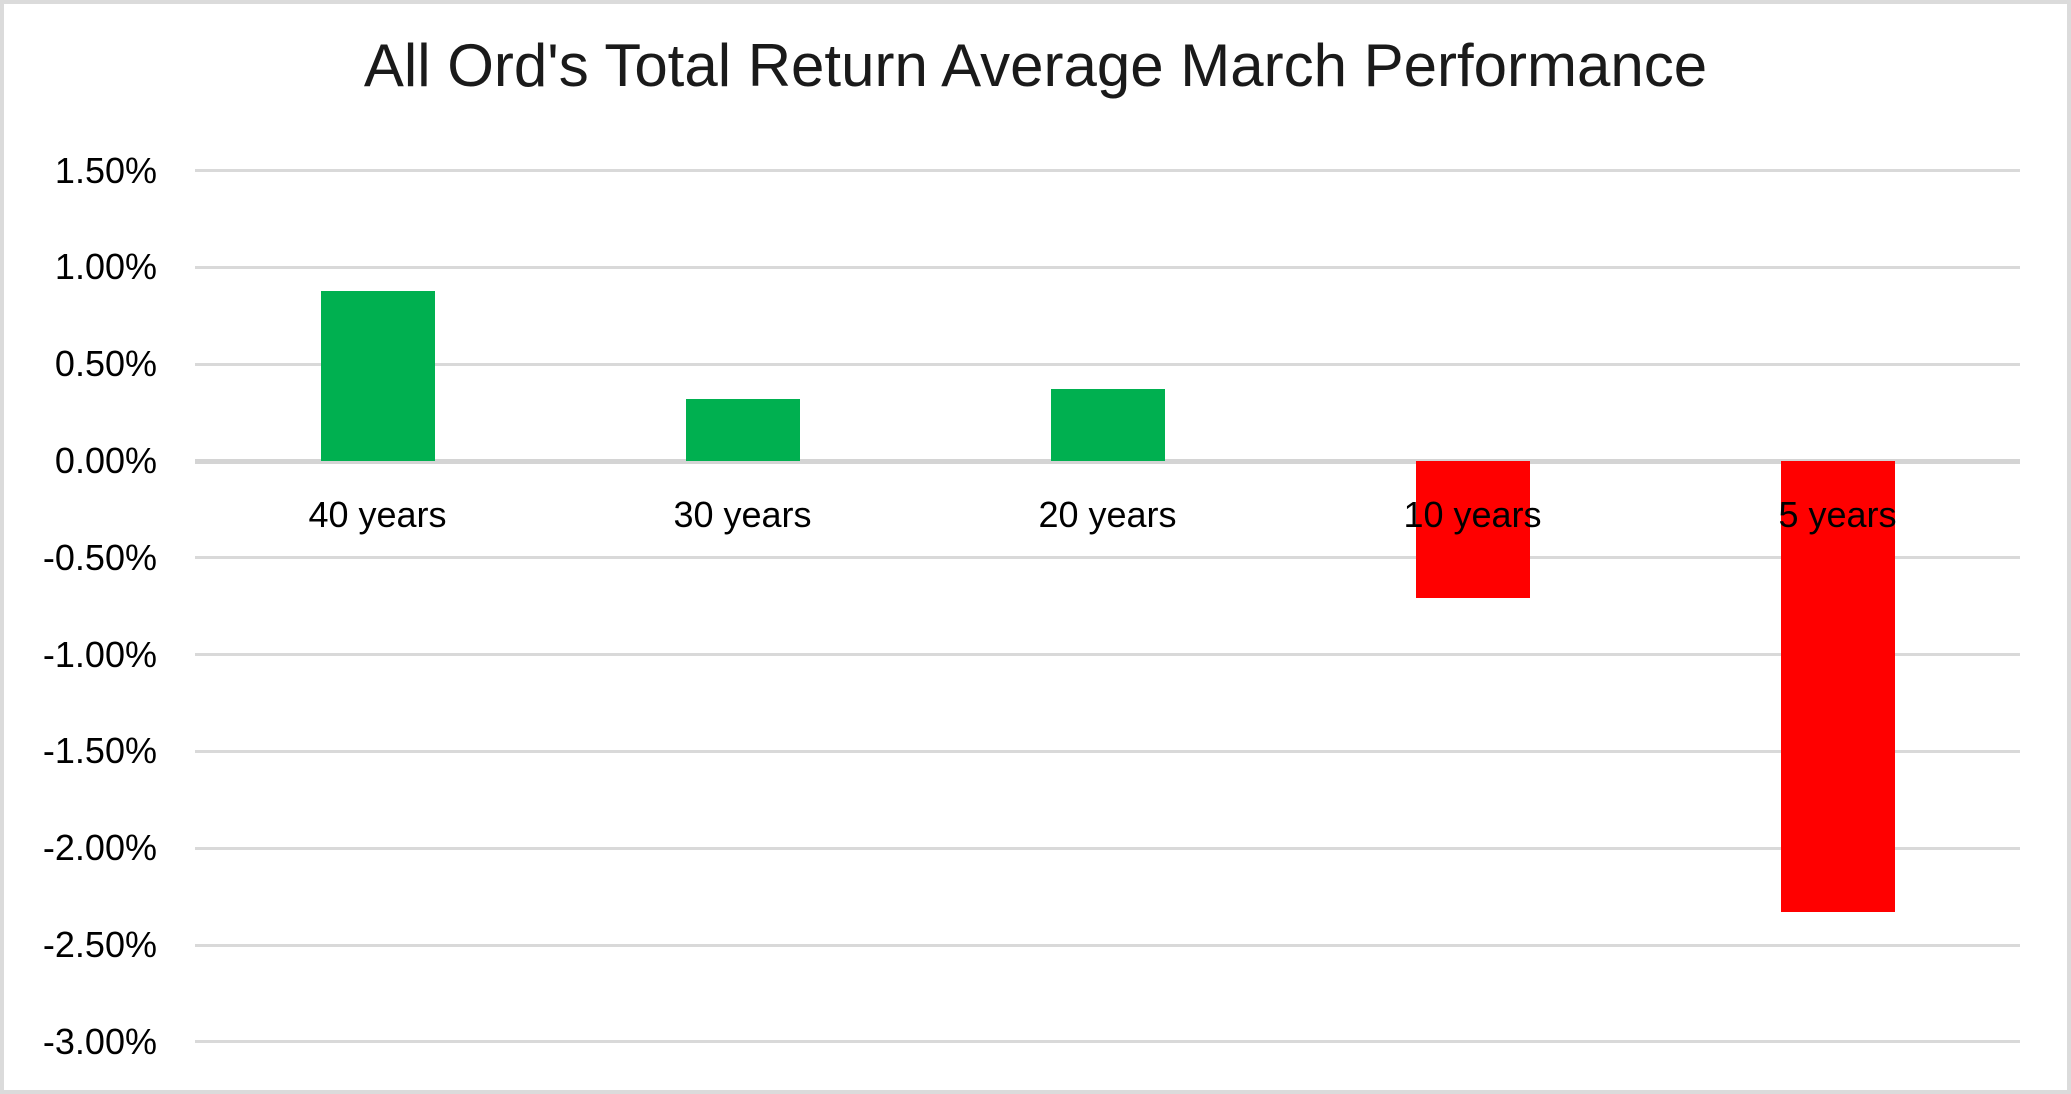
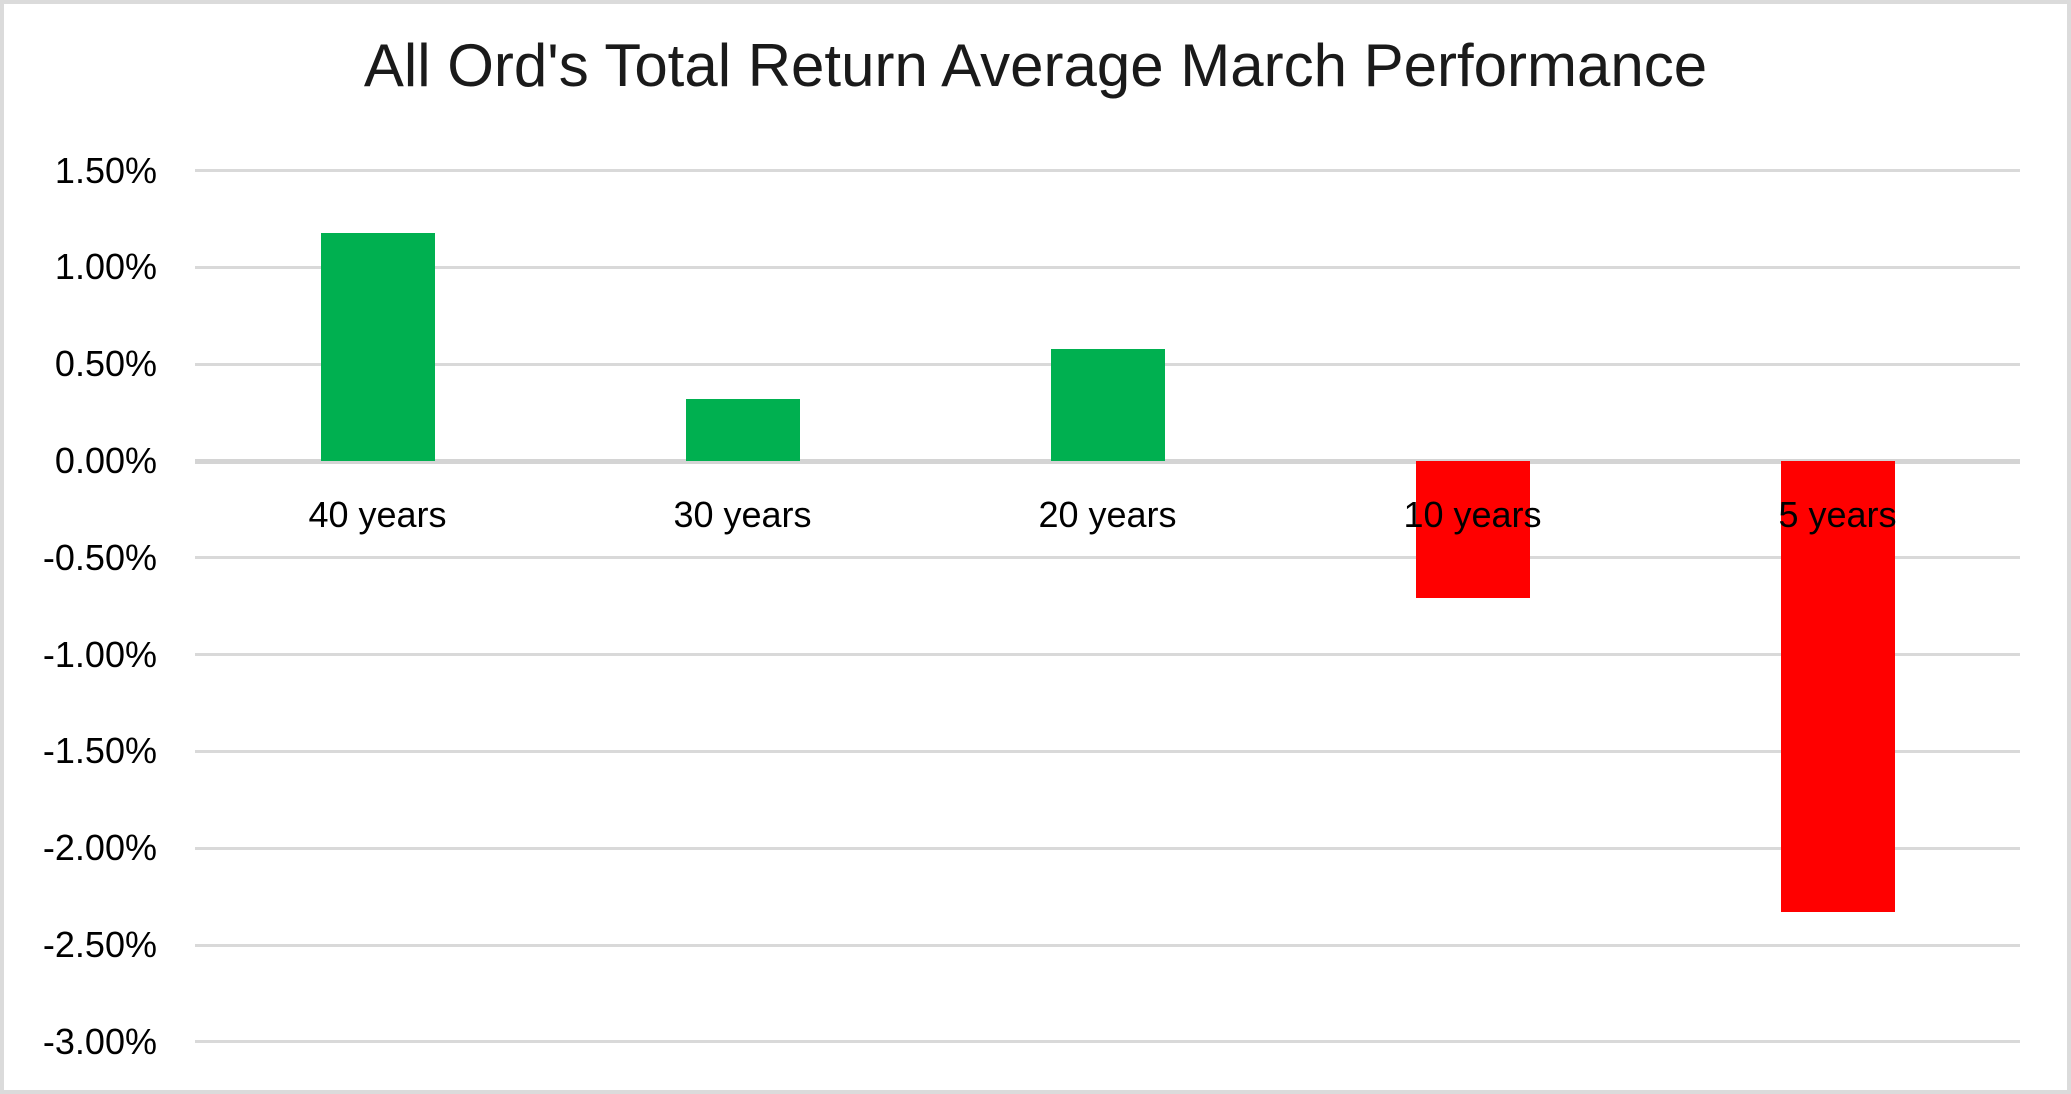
40 years: 0.88% -> 1.18%
20 years: 0.37% -> 0.58%
